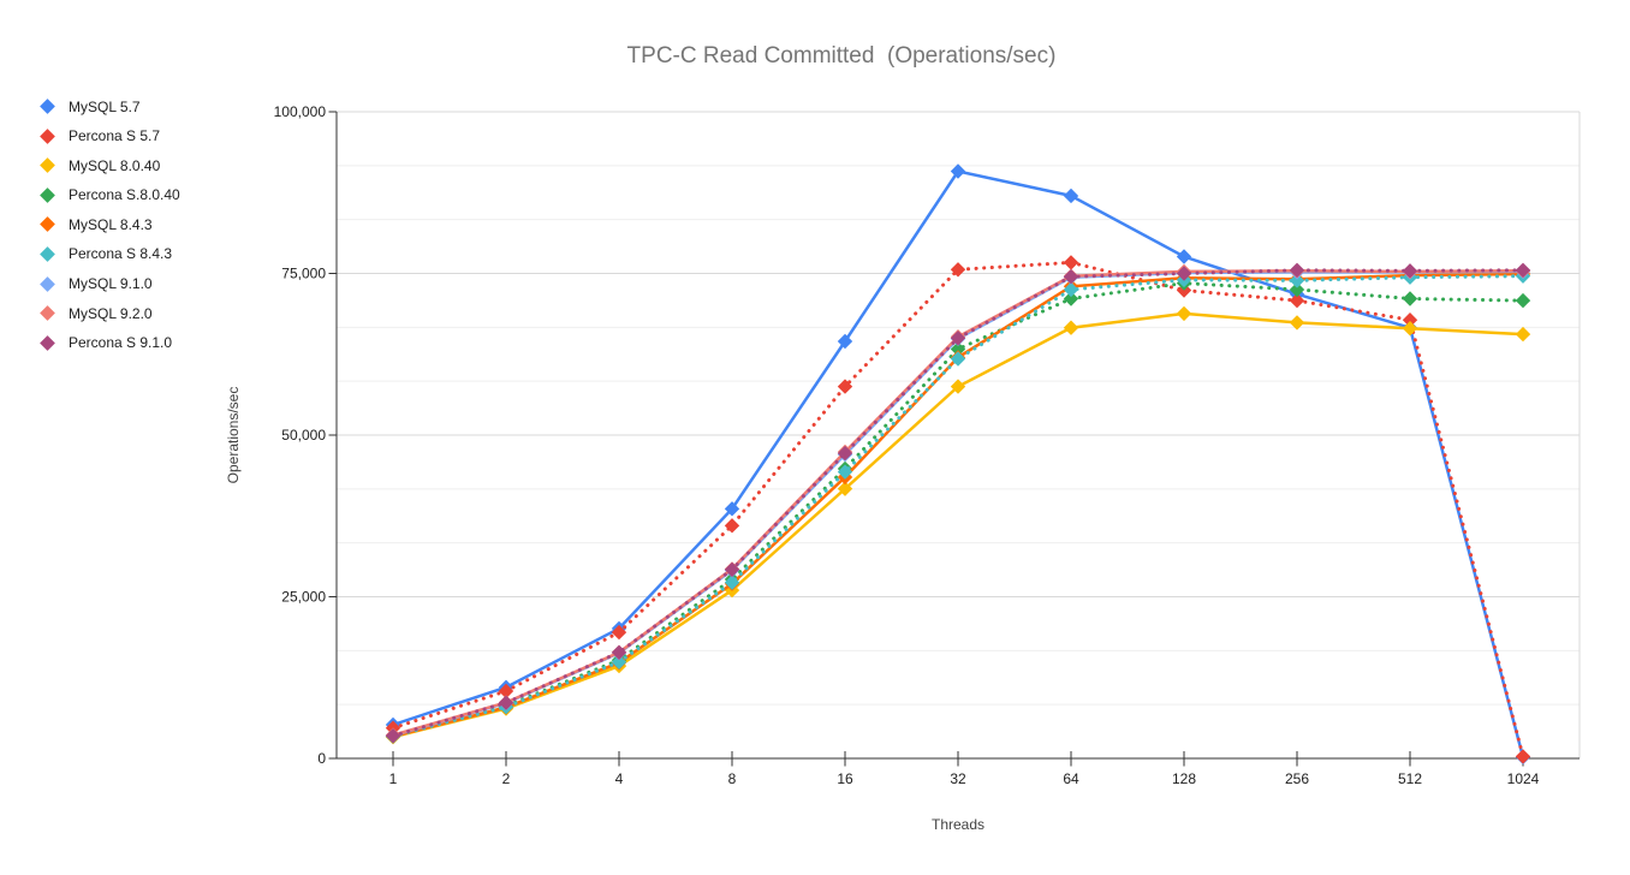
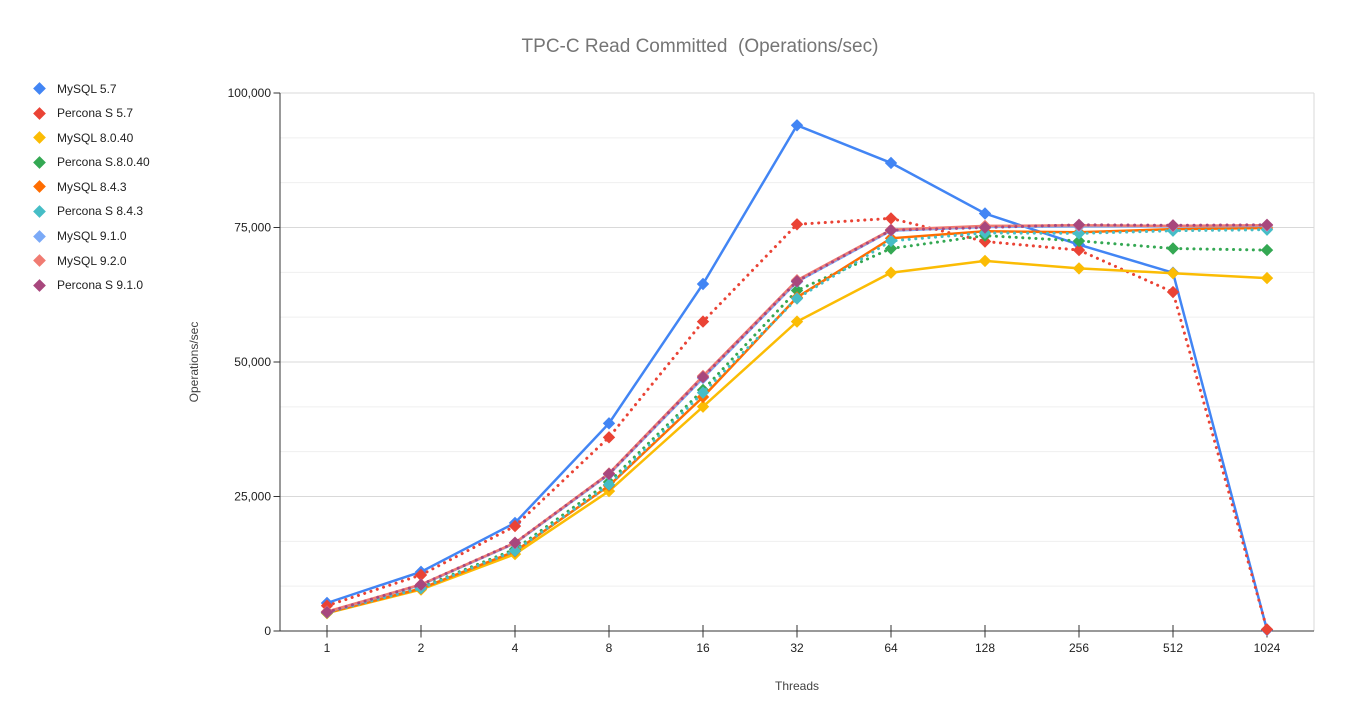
MySQL 5.7/32: 91000 -> 94000
Percona S 5.7/512: 68000 -> 63000
